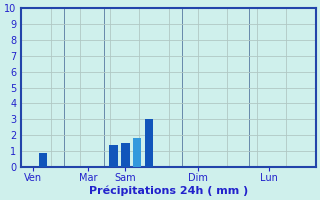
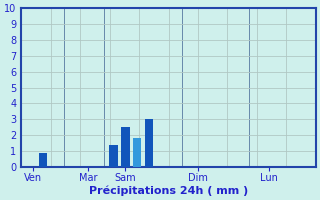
Sam: 1.5 -> 2.5
